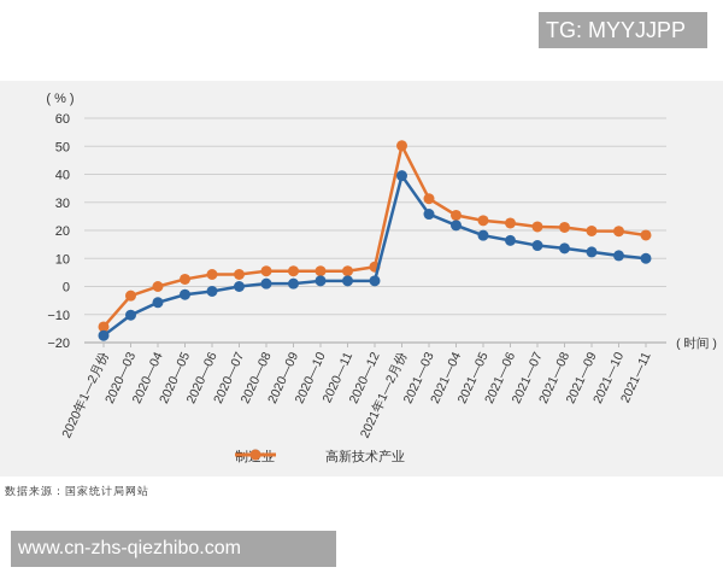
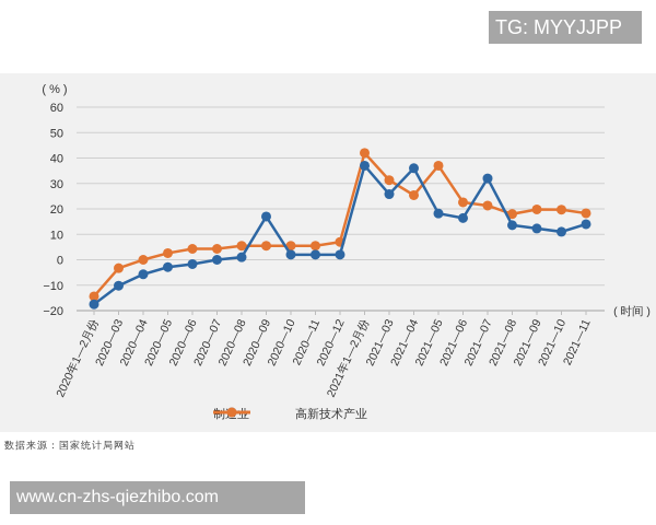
制造业/2020—09: 1 -> 17
制造业/2021年1—2月份: 40 -> 37
高新技术产业/2021年1—2月份: 50 -> 42
制造业/2021—04: 22 -> 36
高新技术产业/2021—05: 24 -> 37
制造业/2021—07: 15 -> 32
高新技术产业/2021—08: 21 -> 18
制造业/2021—11: 10 -> 14
